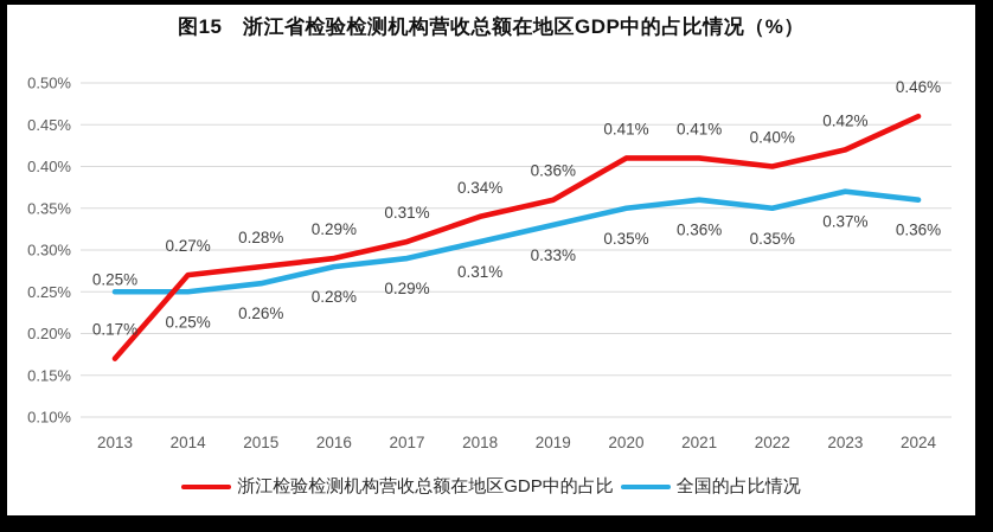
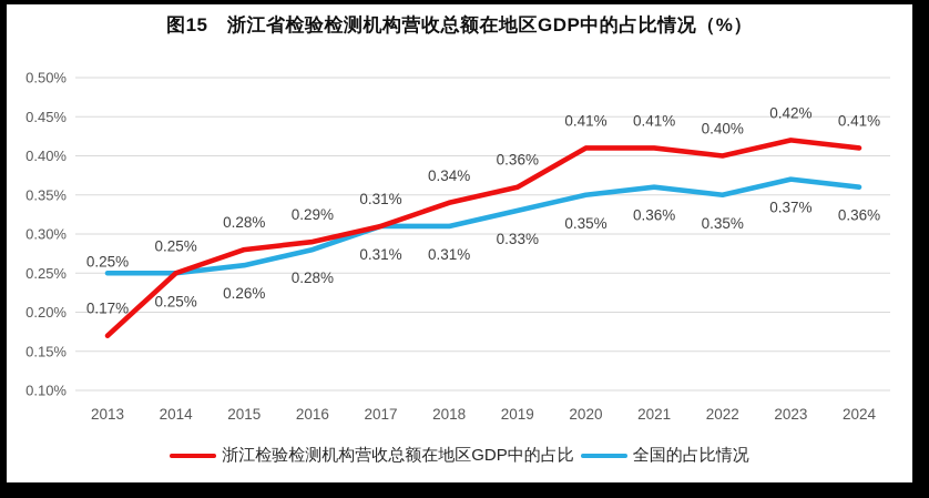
浙江检验检测机构营收总额在地区GDP中的占比/2014: 0.27% -> 0.25%
全国的占比情况/2017: 0.29% -> 0.31%
浙江检验检测机构营收总额在地区GDP中的占比/2024: 0.46% -> 0.41%
